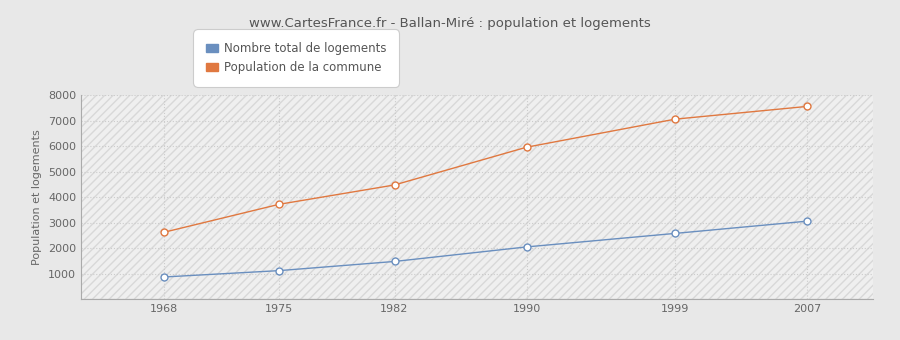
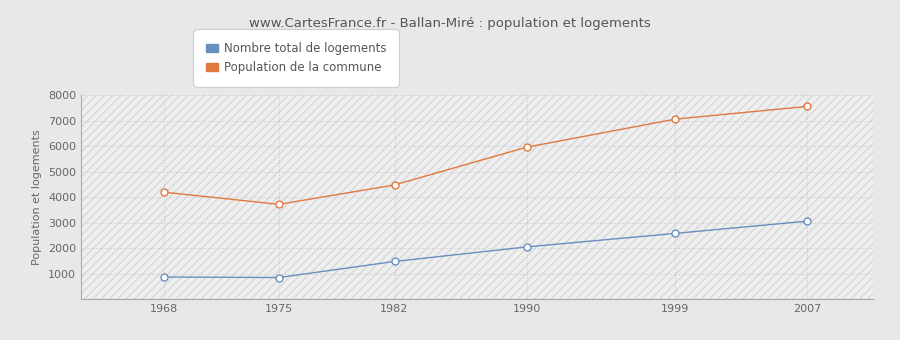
Population de la commune/1968: 2620 -> 4200
Nombre total de logements/1975: 1120 -> 850
